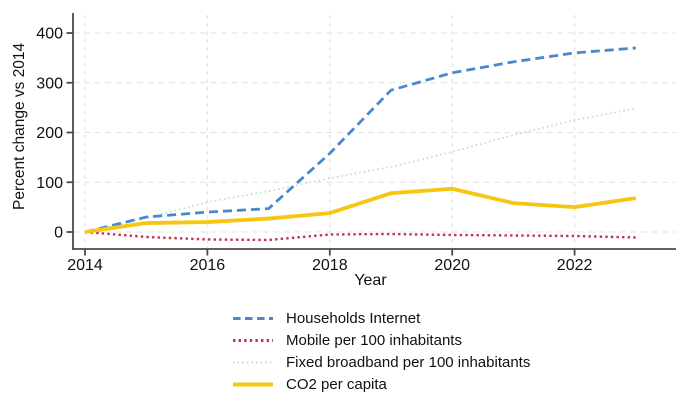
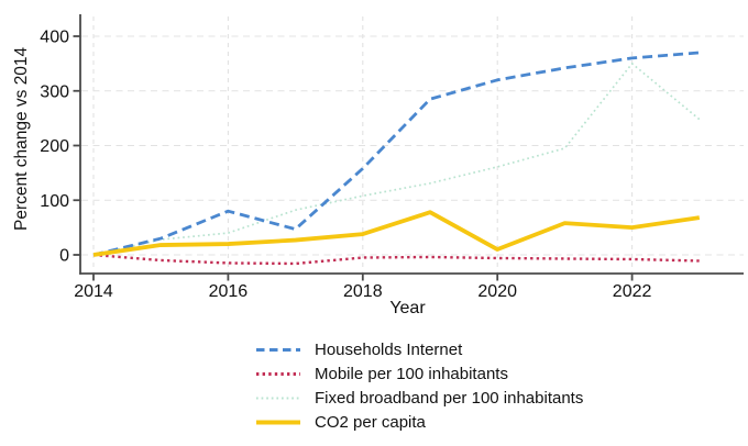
Households Internet/2016: 40 -> 80
Fixed broadband per 100 inhabitants/2016: 60 -> 40
CO2 per capita/2020: 90 -> 10
Fixed broadband per 100 inhabitants/2022: 220 -> 350
